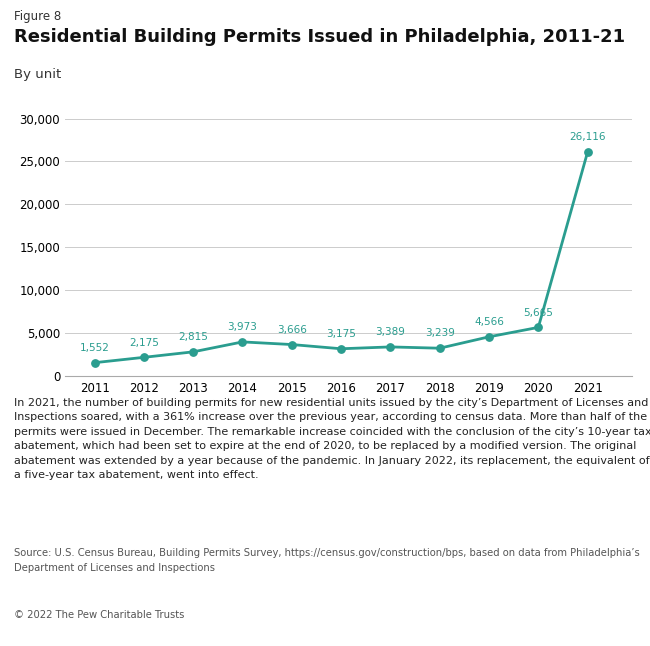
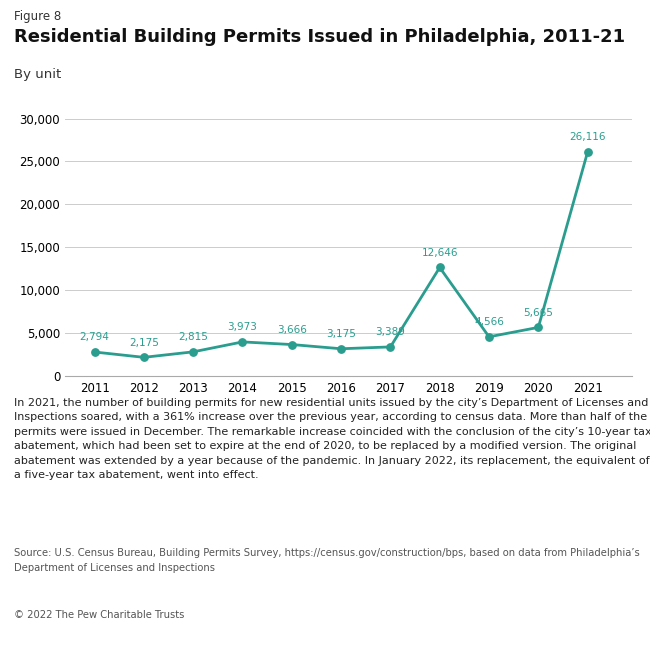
2011: 1,552 -> 2,794
2018: 3,239 -> 12,646
